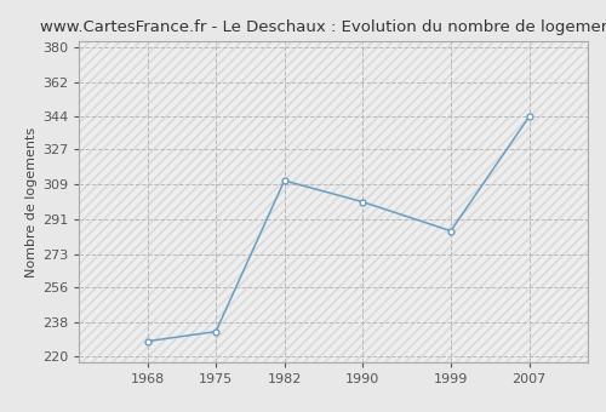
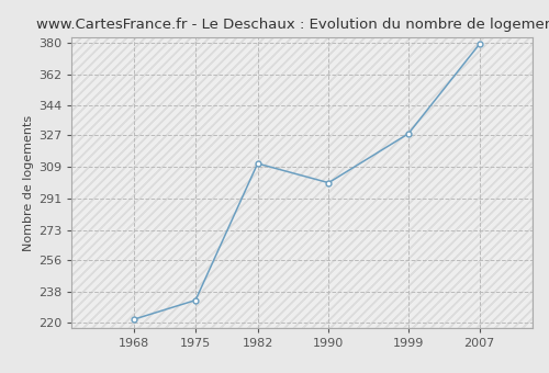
1968: 228 -> 222
1999: 285 -> 328
2007: 344 -> 379
